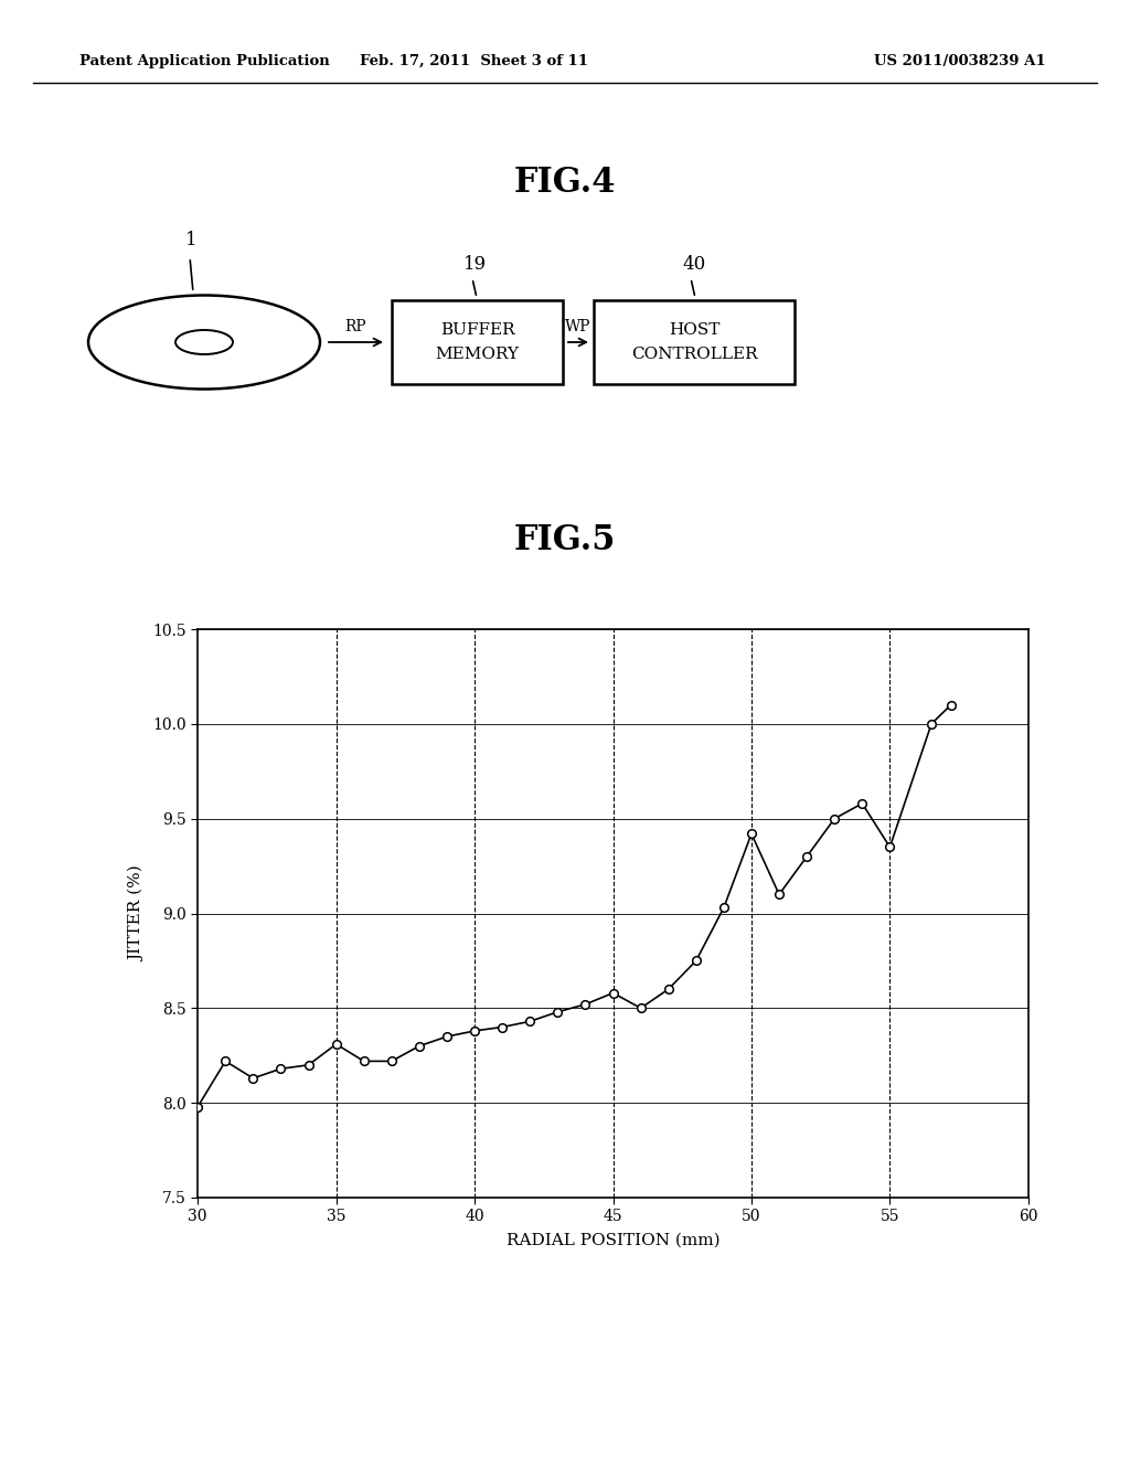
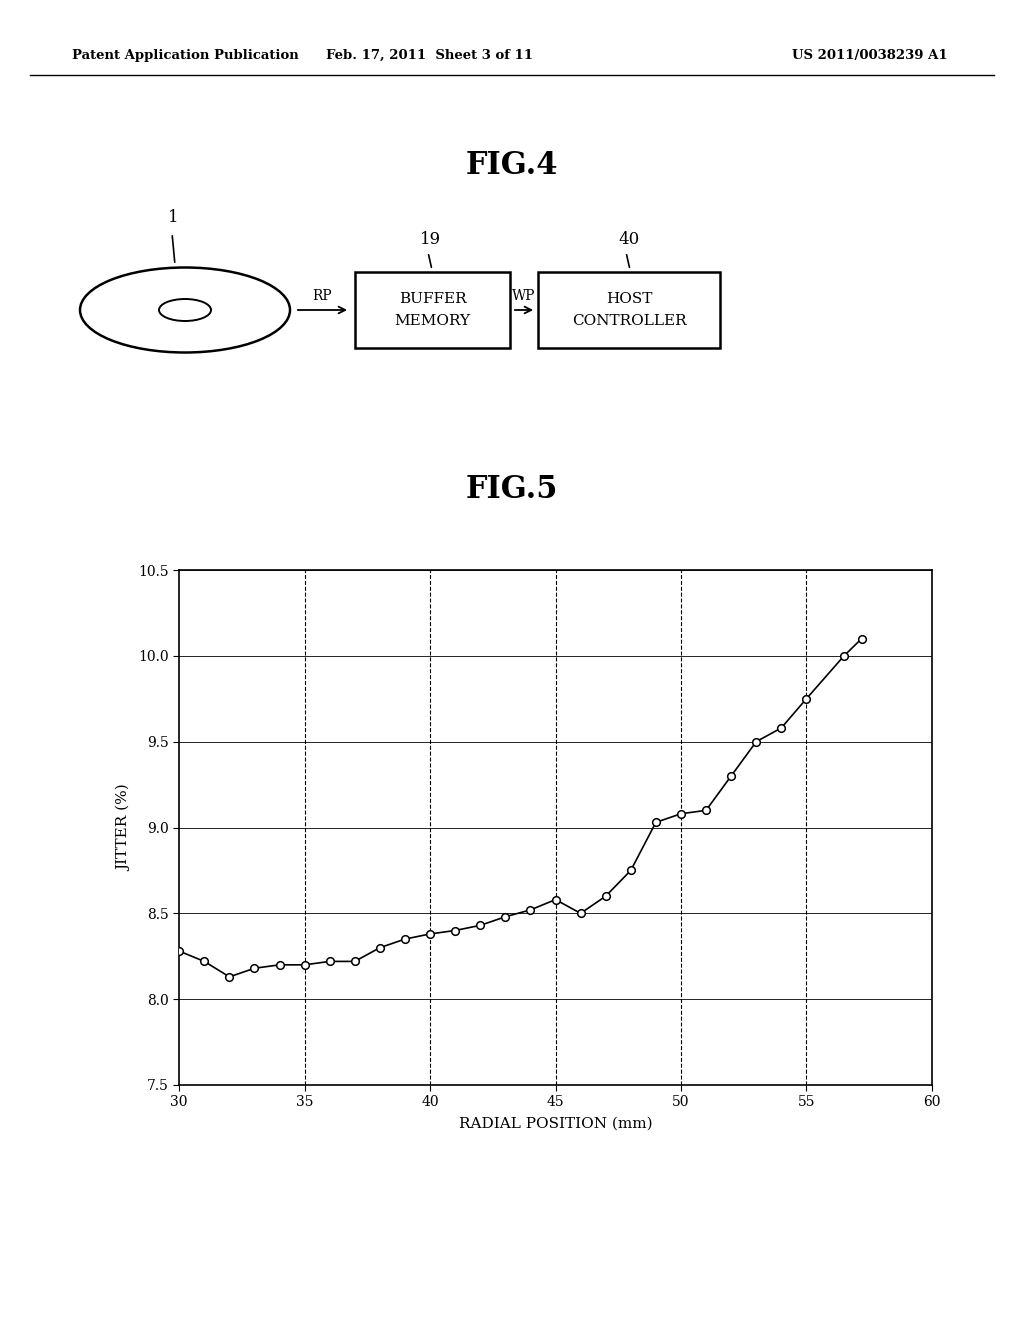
30: 7.98 -> 8.28
35: 8.31 -> 8.20
50: 9.42 -> 9.08
55: 9.35 -> 9.75
